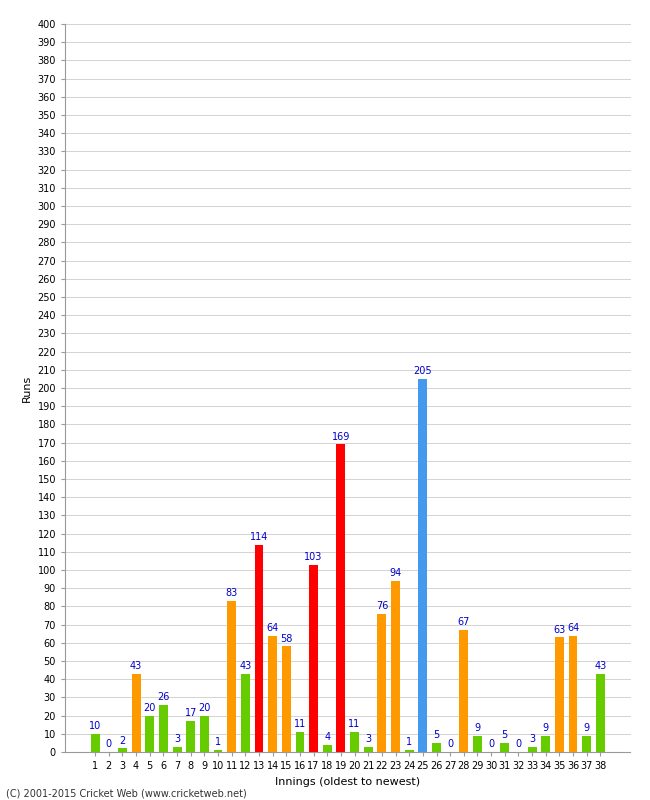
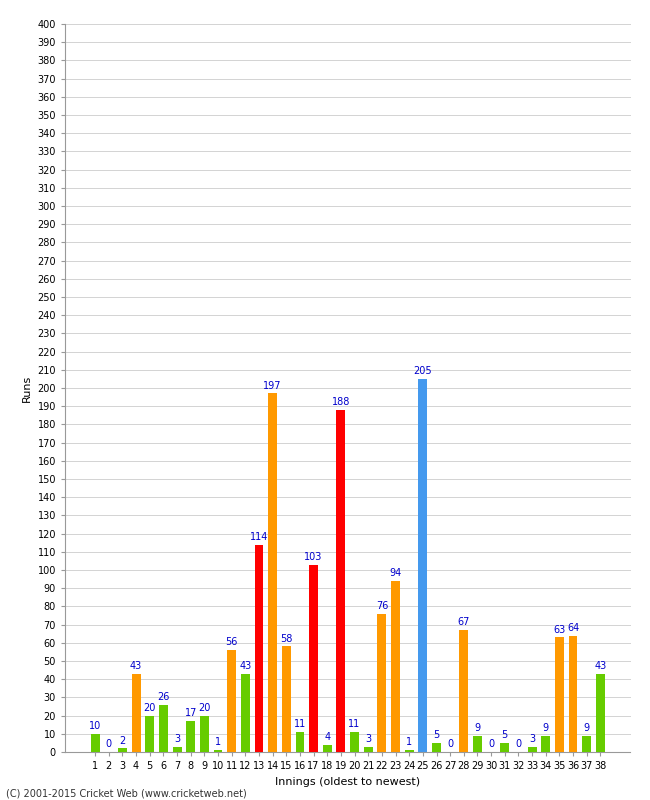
11: 83 -> 56
14: 64 -> 197
19: 169 -> 188
